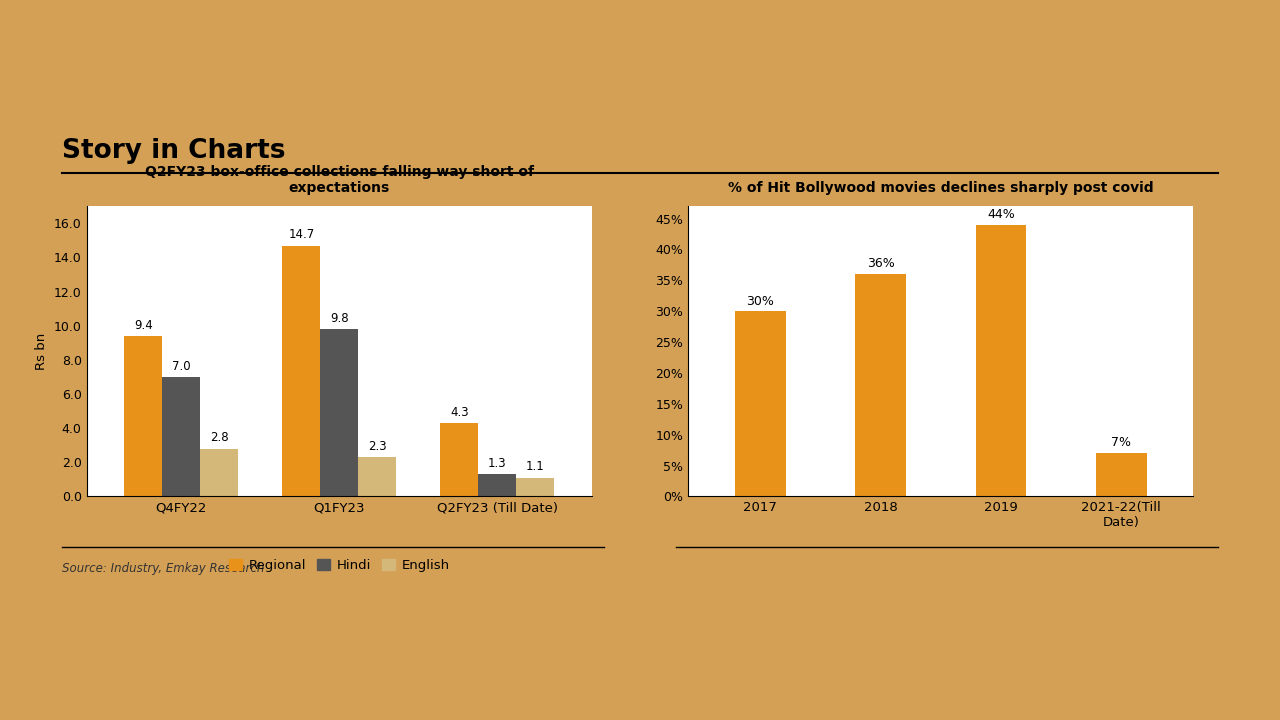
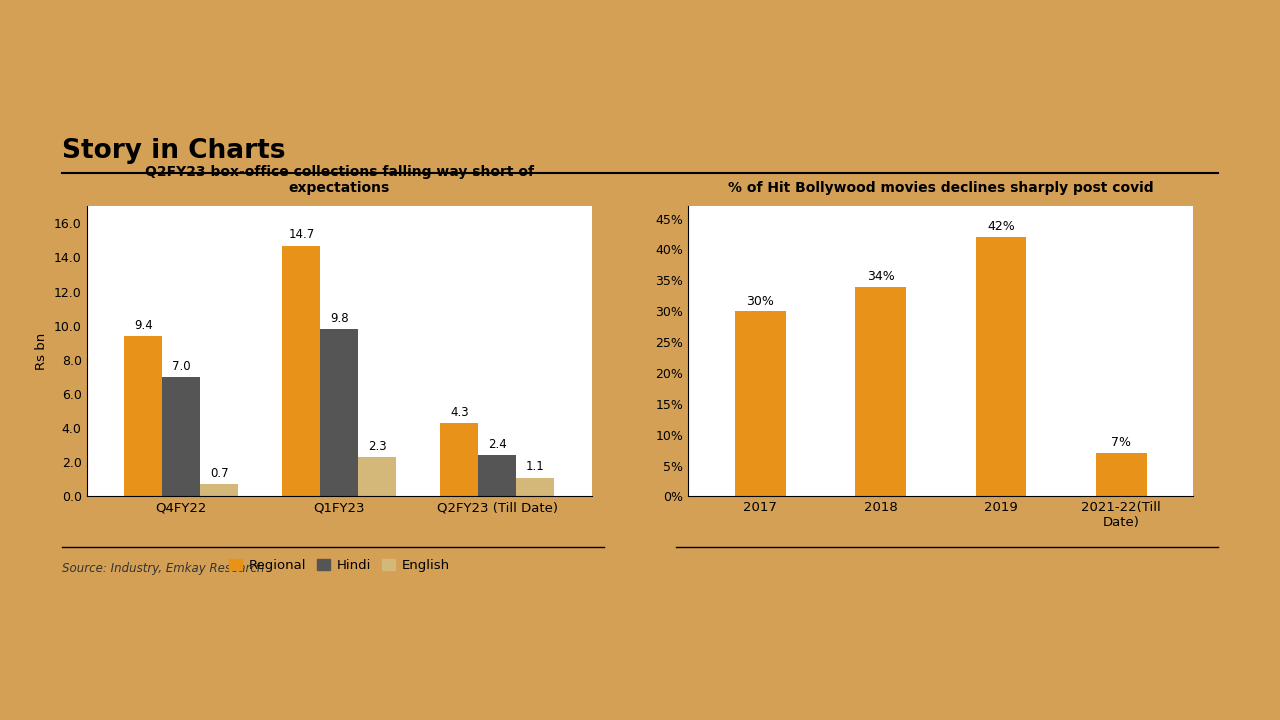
English/Q4FY22: 2.8 -> 0.7
Hindi/Q2FY23 (Till Date): 1.3 -> 2.4
% of Hit Bollywood movies declines sharply post covid/2018: 36% -> 34%
% of Hit Bollywood movies declines sharply post covid/2019: 44% -> 42%
